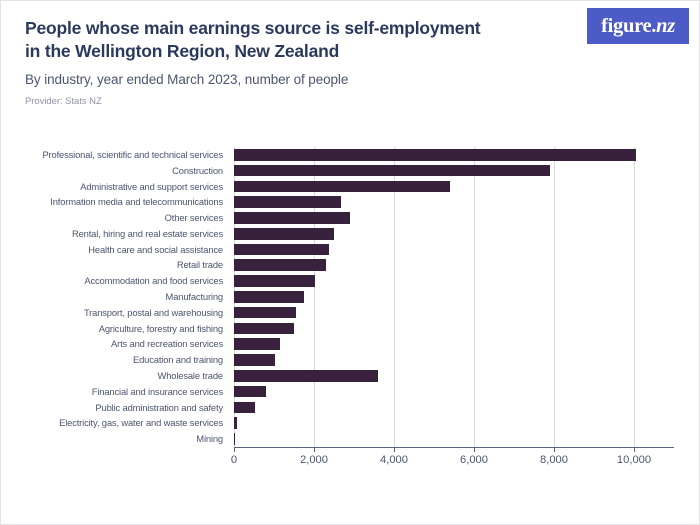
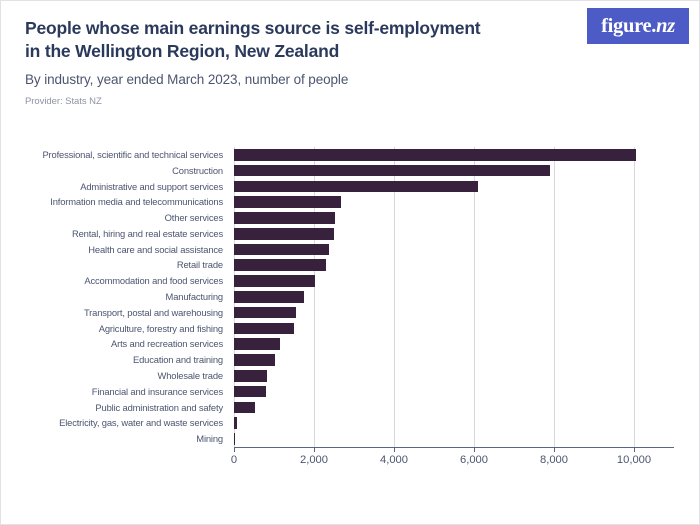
Administrative and support services: 5400 -> 6100
Other services: 2900 -> 2500
Wholesale trade: 3600 -> 800
